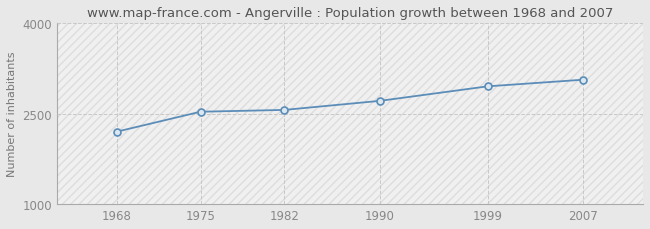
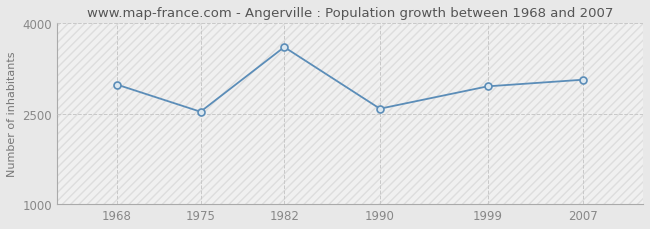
1968: 2200 -> 2980
1982: 2560 -> 3600
1990: 2710 -> 2580
